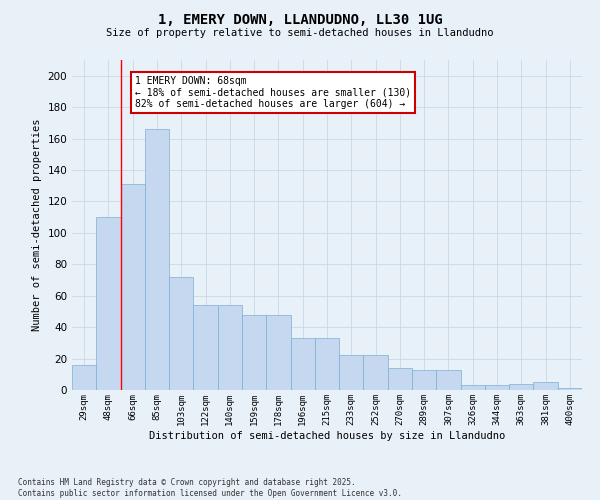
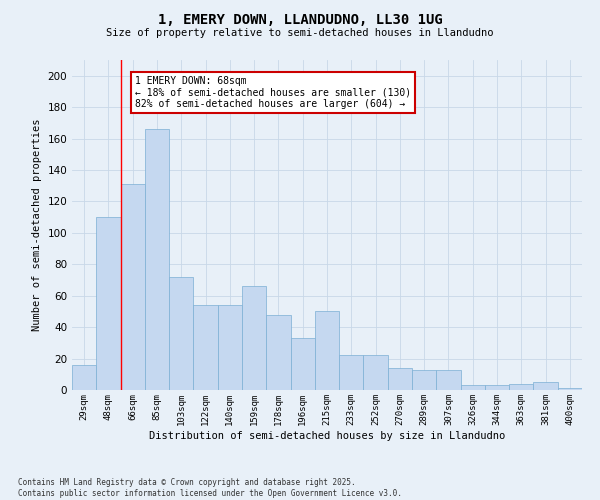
159sqm: 48 -> 66
215sqm: 33 -> 50
